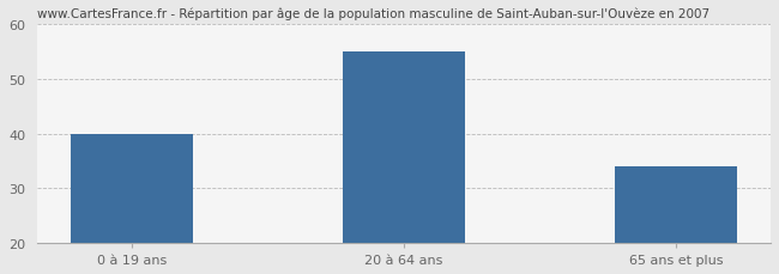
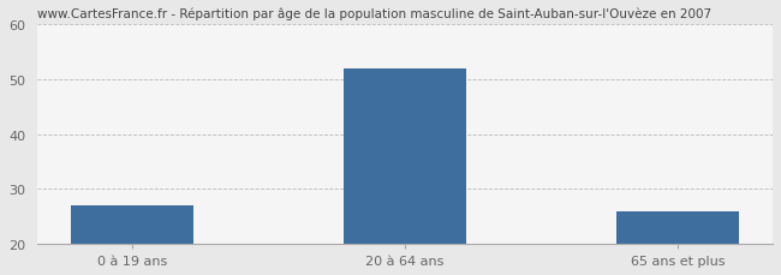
0 à 19 ans: 40 -> 27
20 à 64 ans: 55 -> 52
65 ans et plus: 34 -> 26
